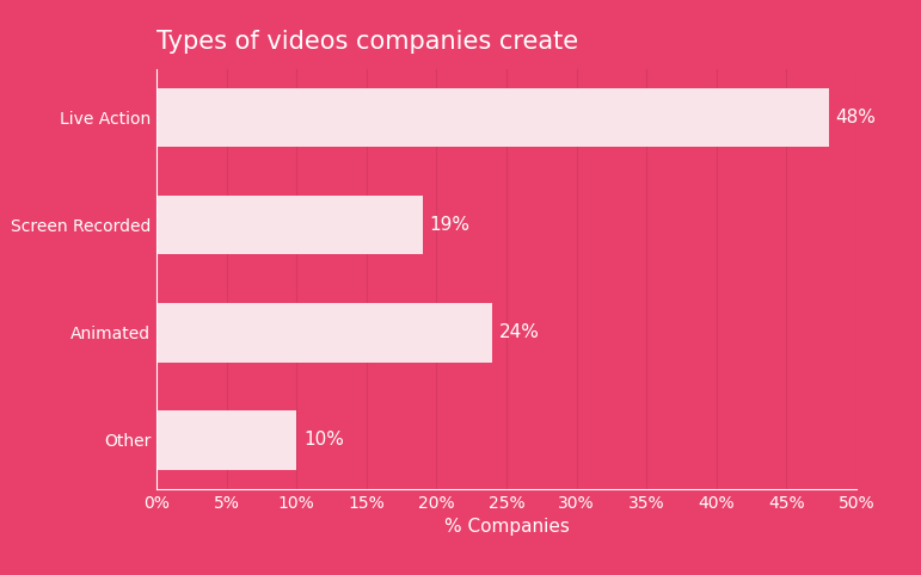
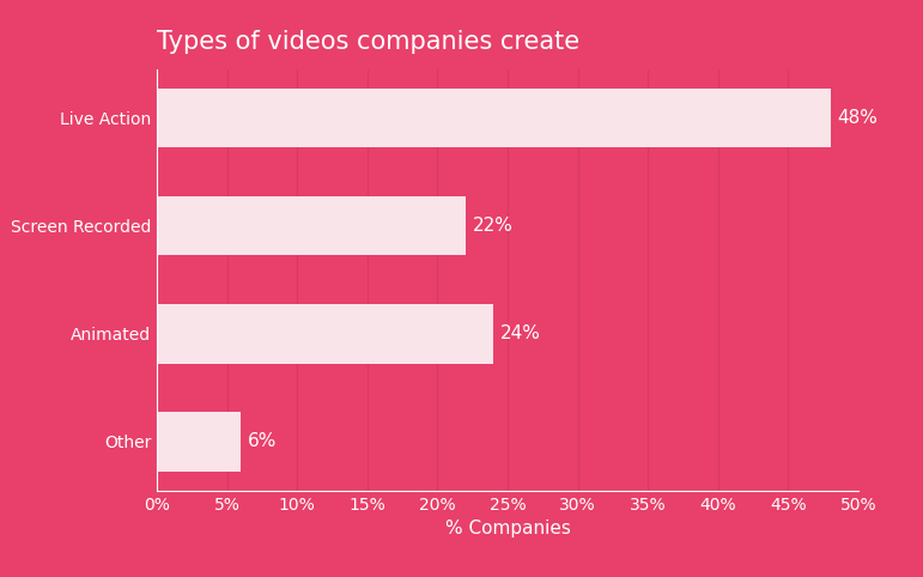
Screen Recorded: 19% -> 22%
Other: 10% -> 6%
